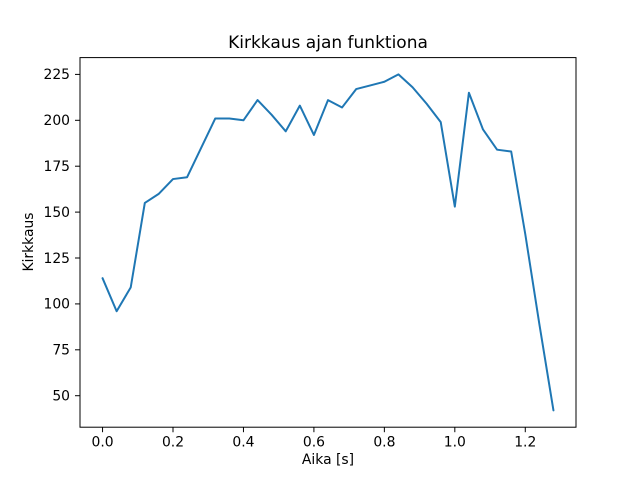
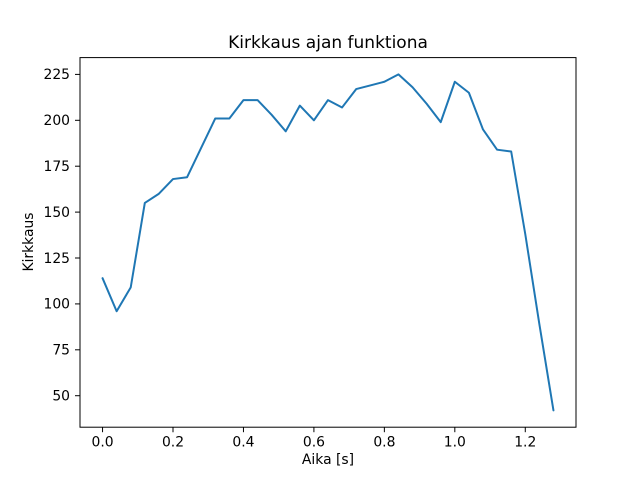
0.4: 200 -> 211
0.6: 192 -> 200
1.0: 153 -> 221
